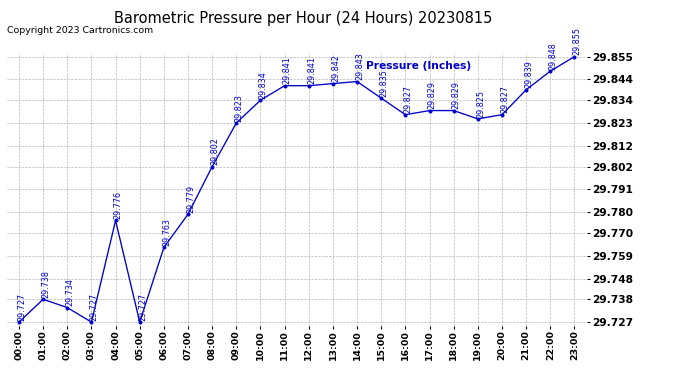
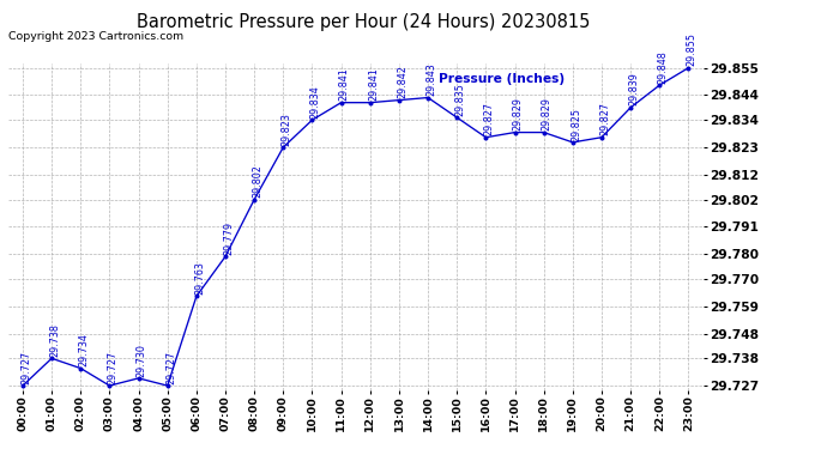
04:00: 29.776 -> 29.730
